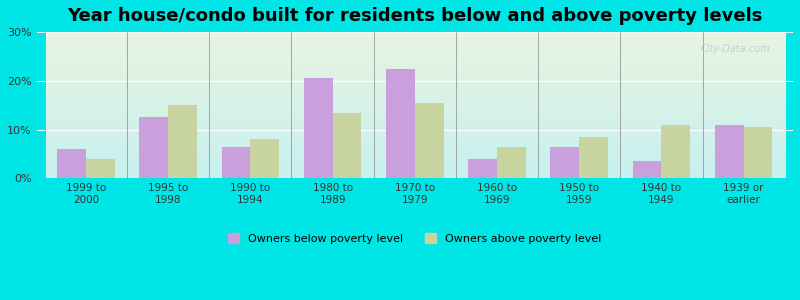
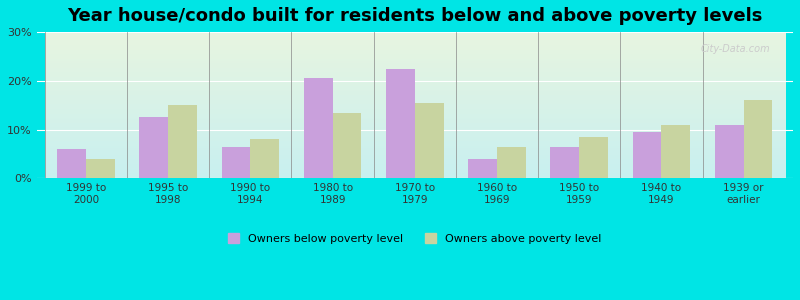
Owners below poverty level/1940 to 1949: 3.5% -> 9.5%
Owners above poverty level/1939 or earlier: 10.5% -> 16.0%
